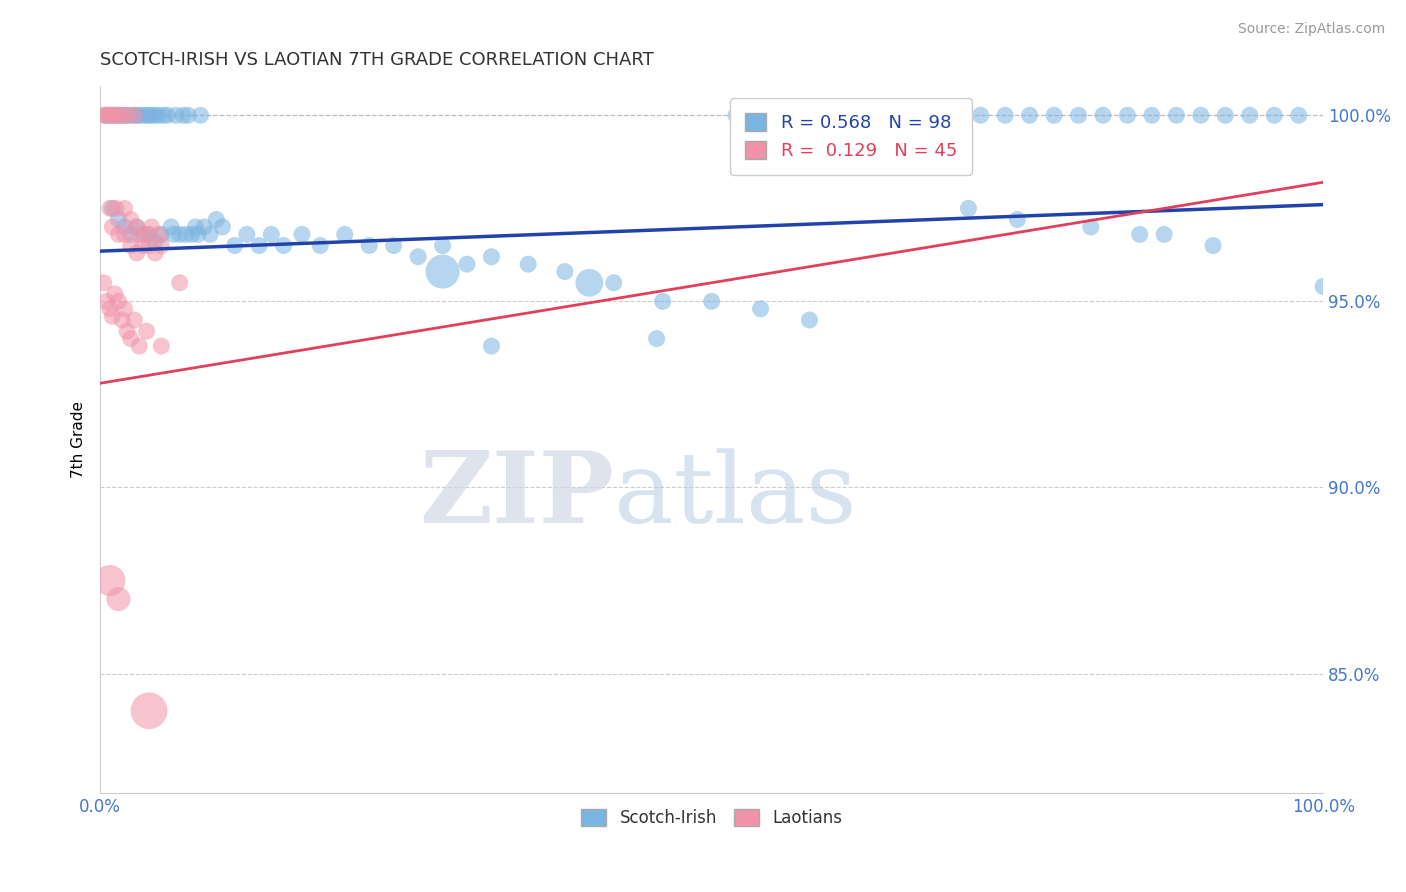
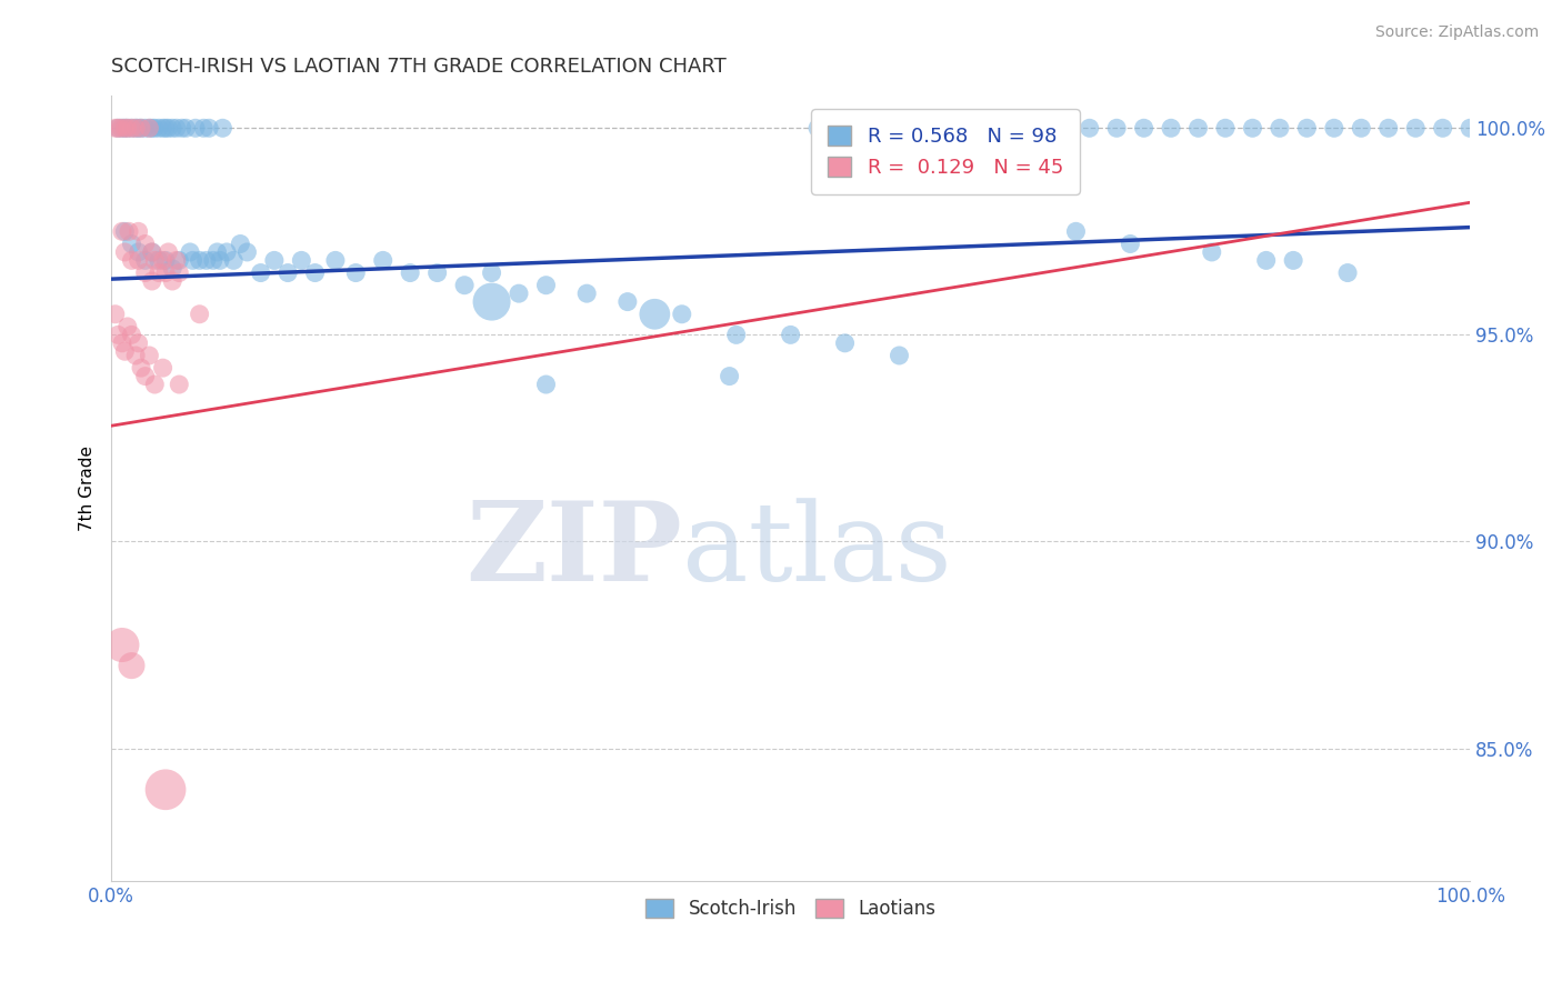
Scotch-Irish/100.0%: 95.4% -> 100.0%
